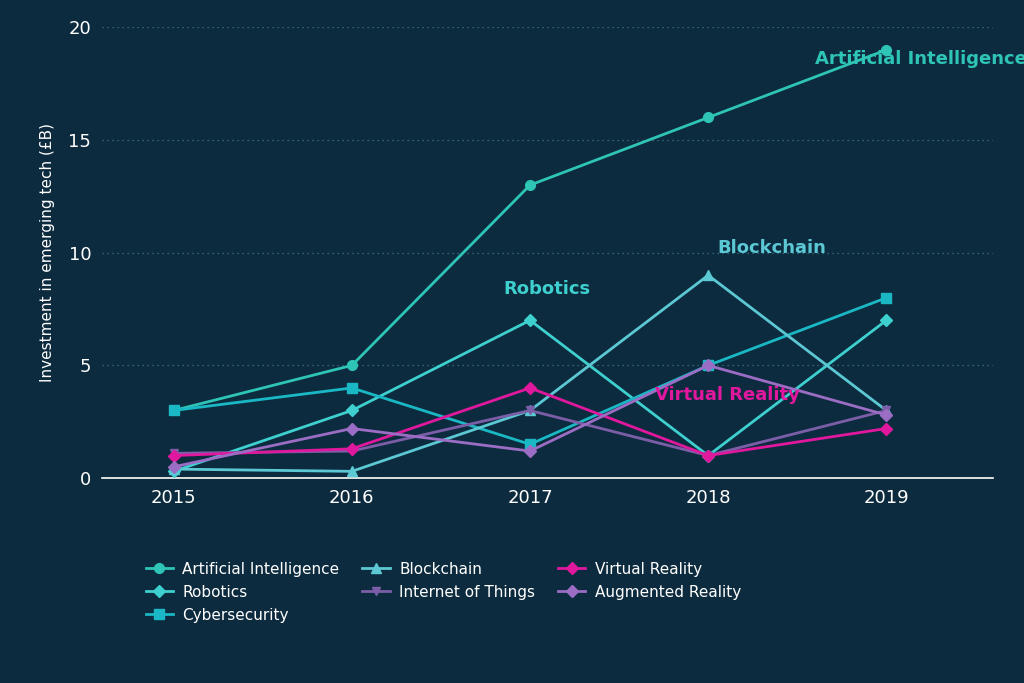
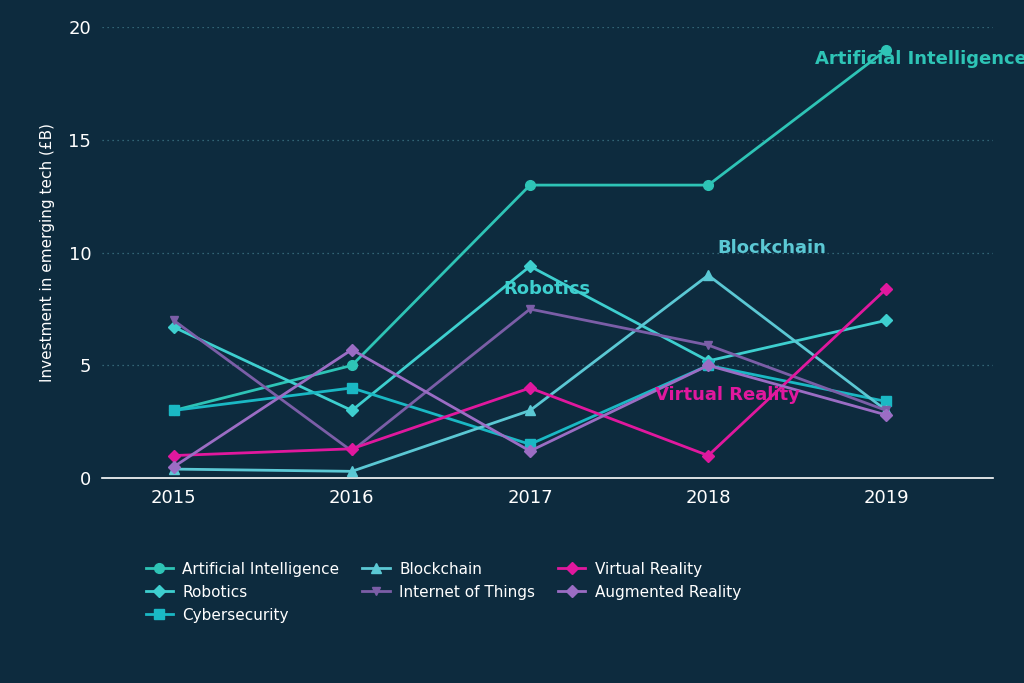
Robotics/2015: 0.3 -> 6.7
Internet of Things/2015: 1.1 -> 7.0
Augmented Reality/2016: 2.2 -> 5.7
Robotics/2017: 7.0 -> 9.4
Internet of Things/2017: 3.0 -> 7.5
Artificial Intelligence/2018: 16 -> 13
Robotics/2018: 1.0 -> 5.2
Internet of Things/2018: 1.0 -> 5.9
Cybersecurity/2019: 8.0 -> 3.4
Virtual Reality/2019: 2.2 -> 8.4
